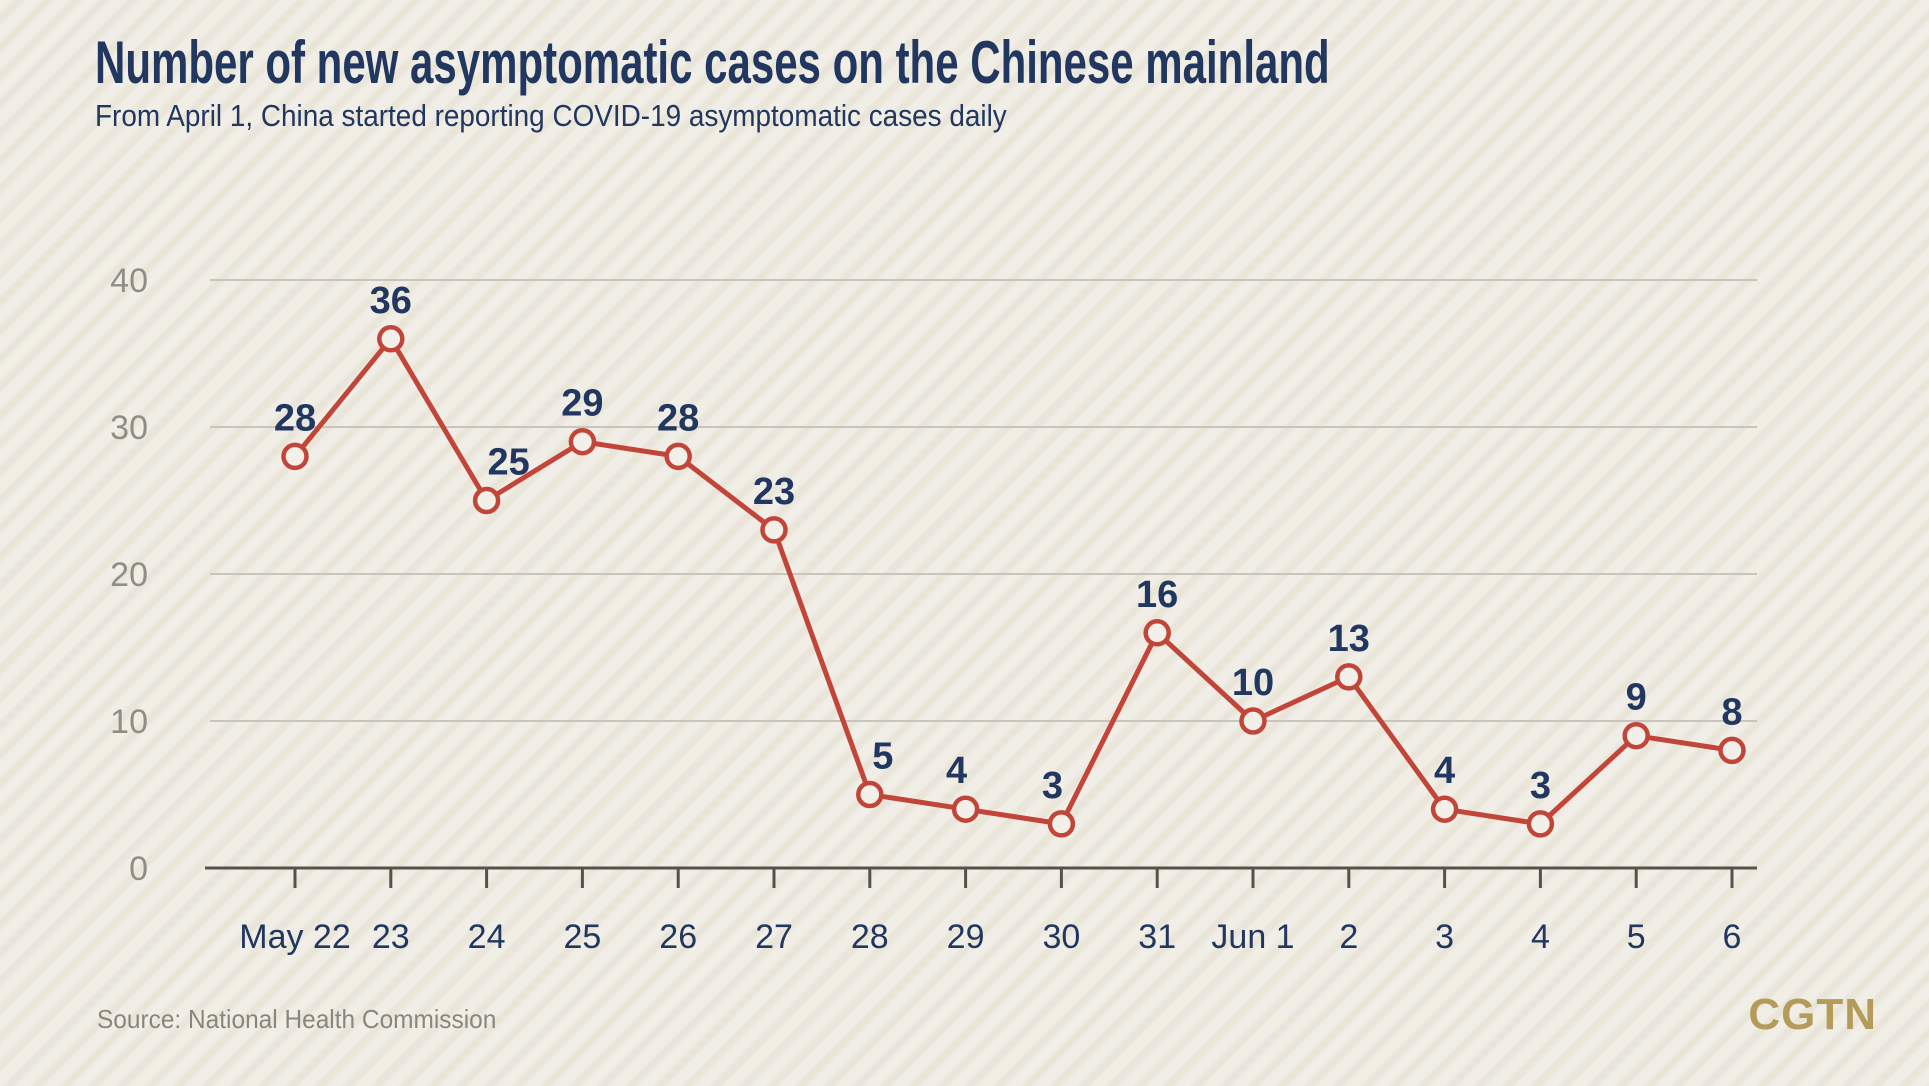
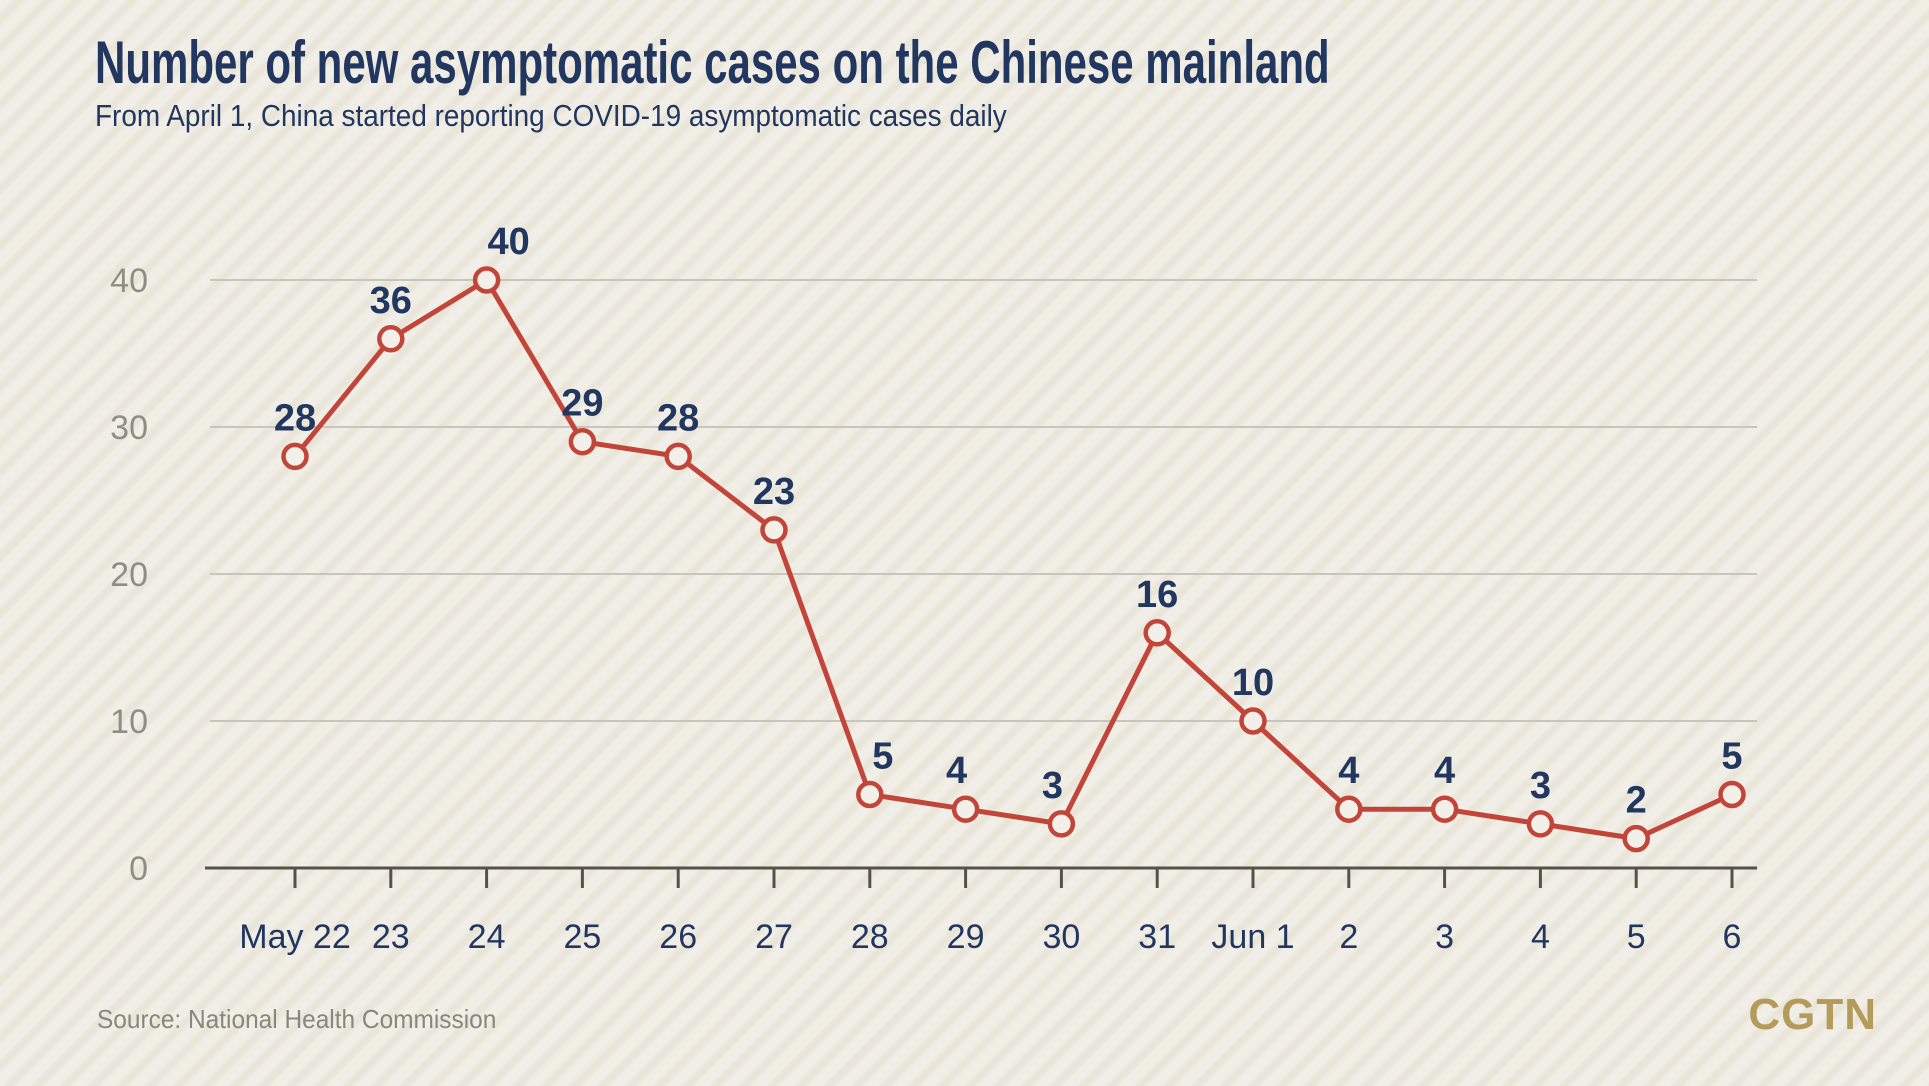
24: 25 -> 40
2: 13 -> 4
5: 9 -> 2
6: 8 -> 5
